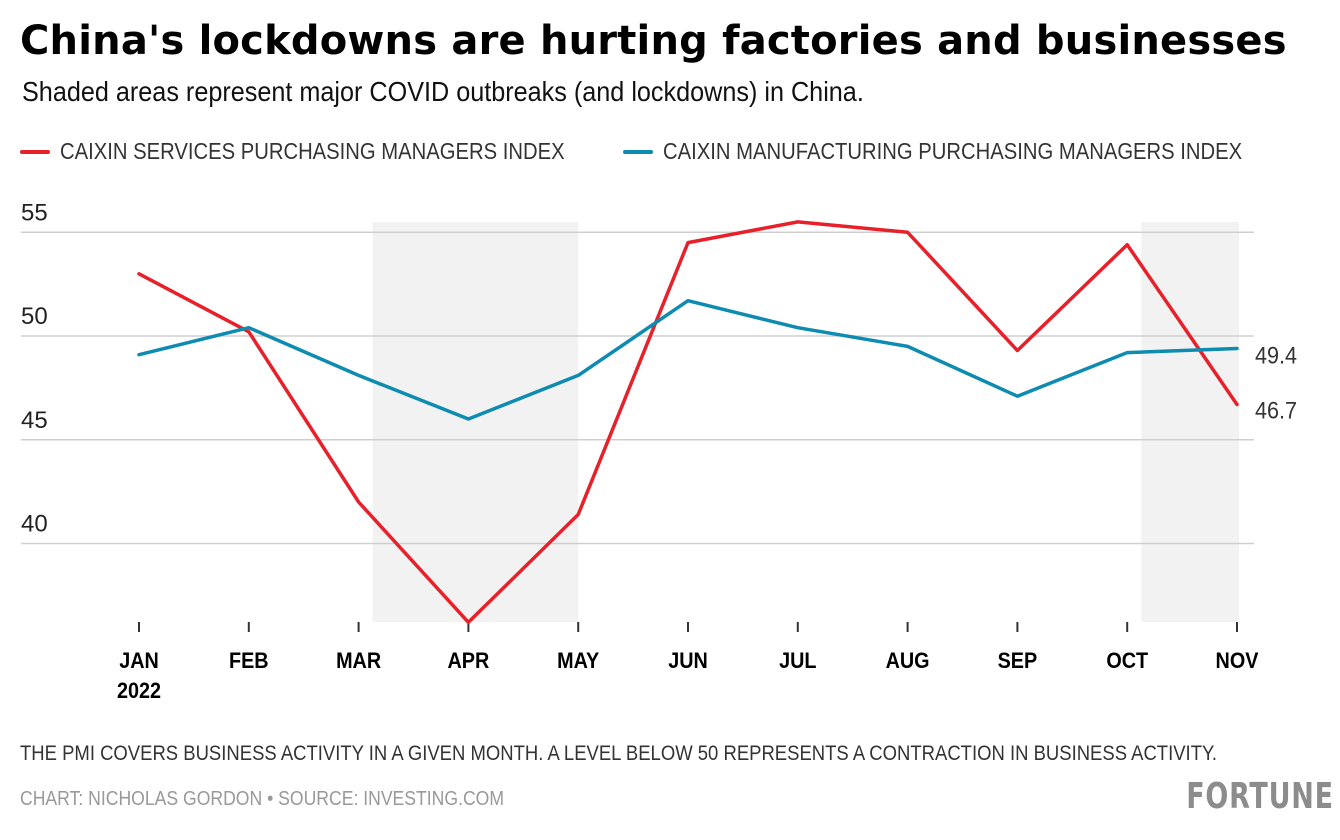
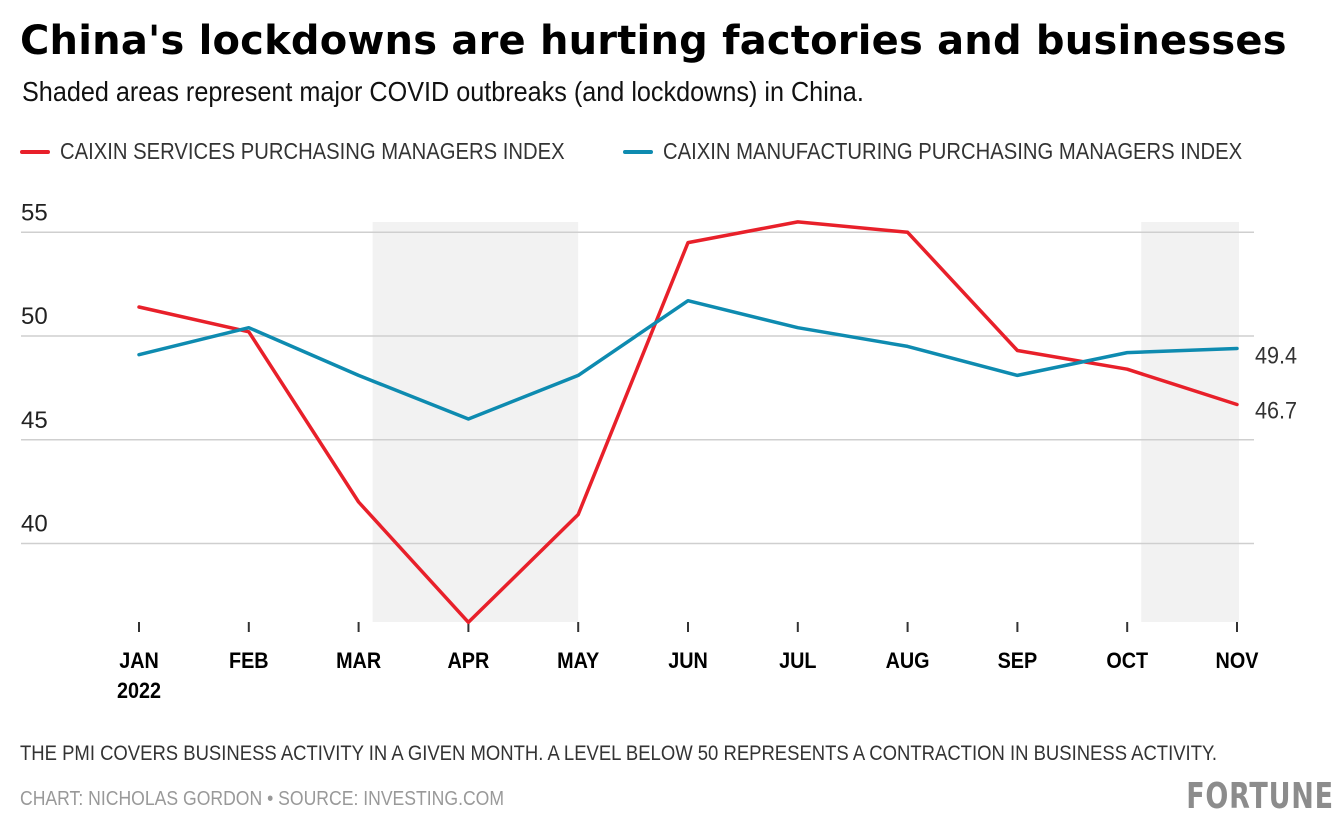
CAIXIN SERVICES PURCHASING MANAGERS INDEX/JAN: 53.0 -> 51.4
CAIXIN MANUFACTURING PURCHASING MANAGERS INDEX/SEP: 47.1 -> 48.1
CAIXIN SERVICES PURCHASING MANAGERS INDEX/OCT: 54.4 -> 48.4
